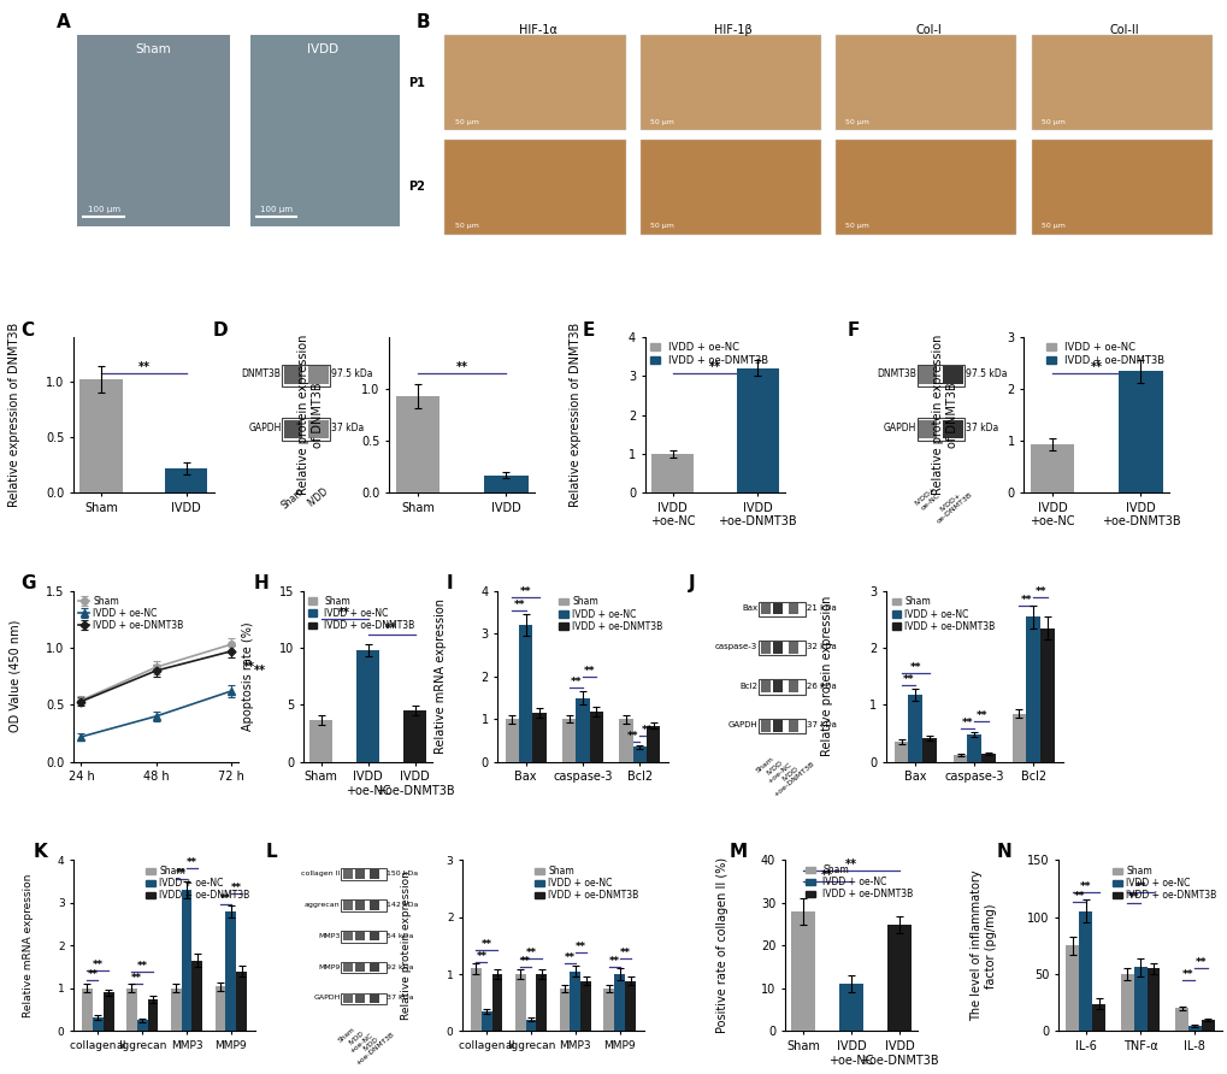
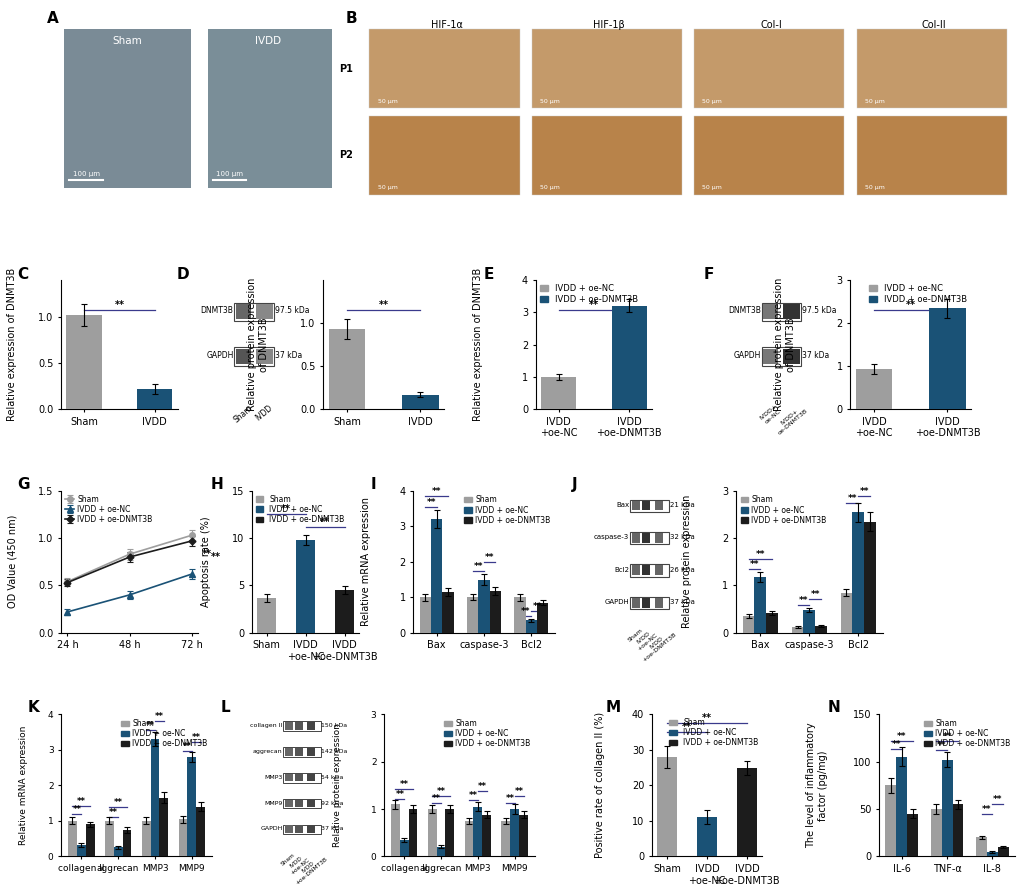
IVDD + oe-DNMT3B/IL-6: 24 -> 45
IVDD + oe-NC/TNF-α: 56 -> 102
